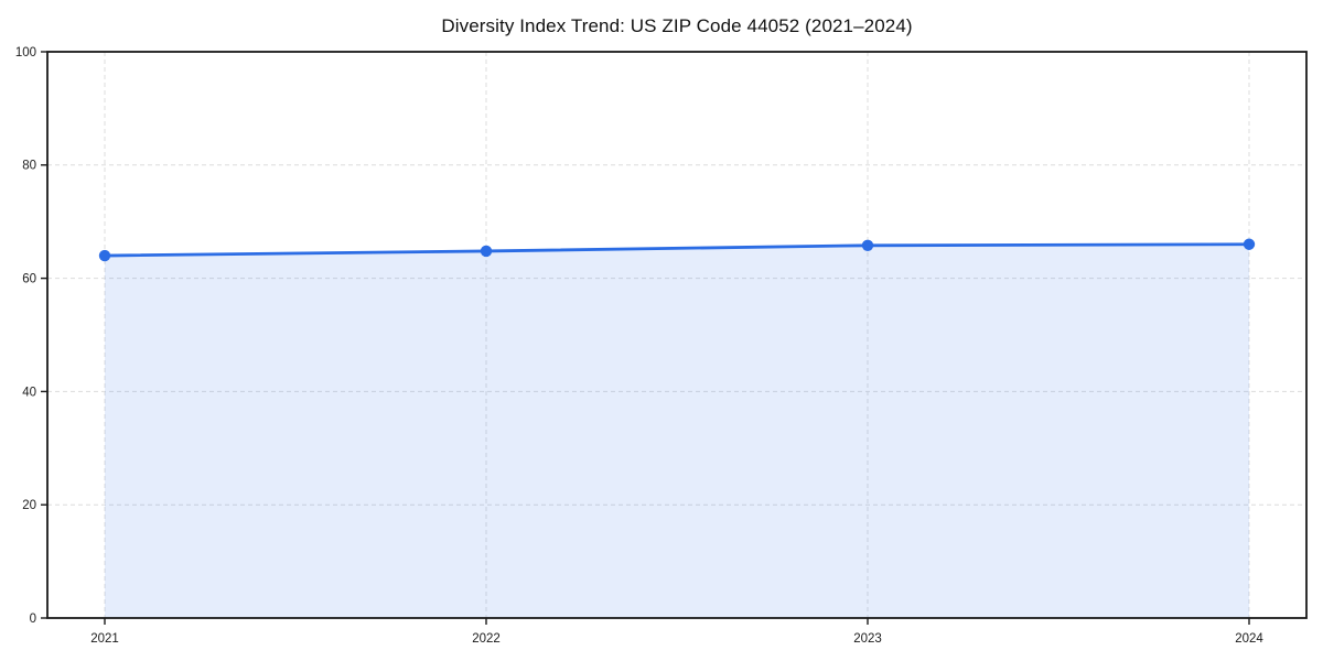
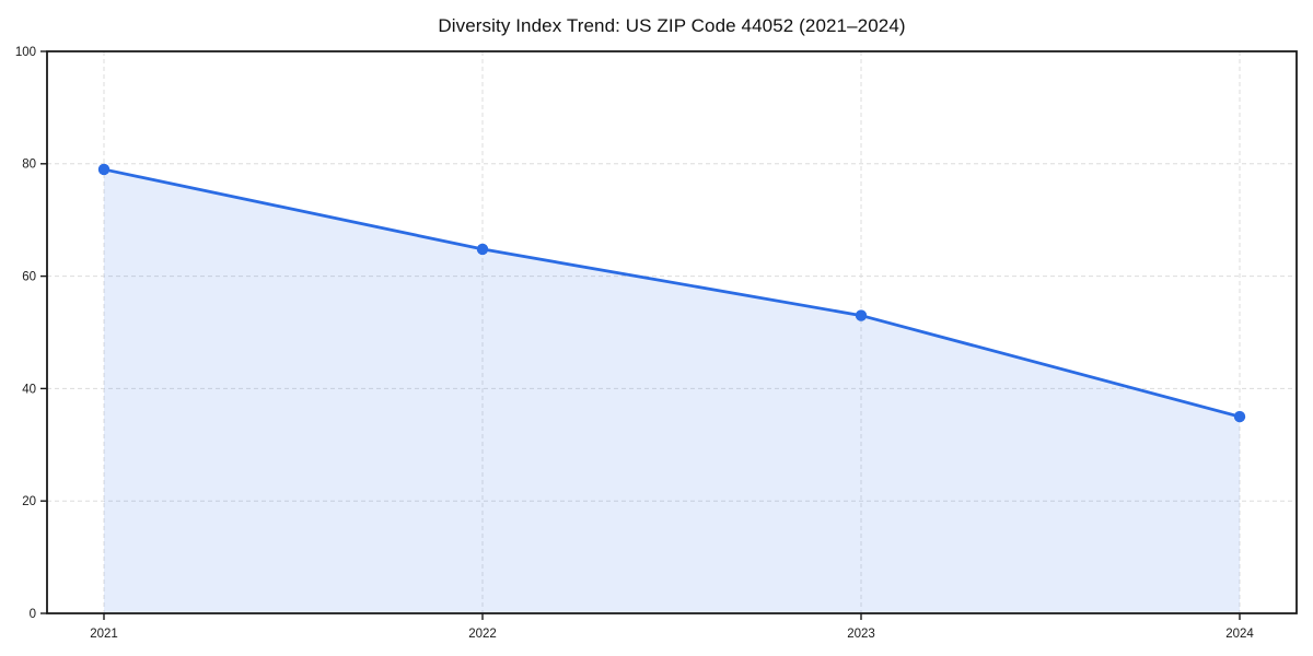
2021: 64 -> 79
2023: 66 -> 53
2024: 66 -> 35
